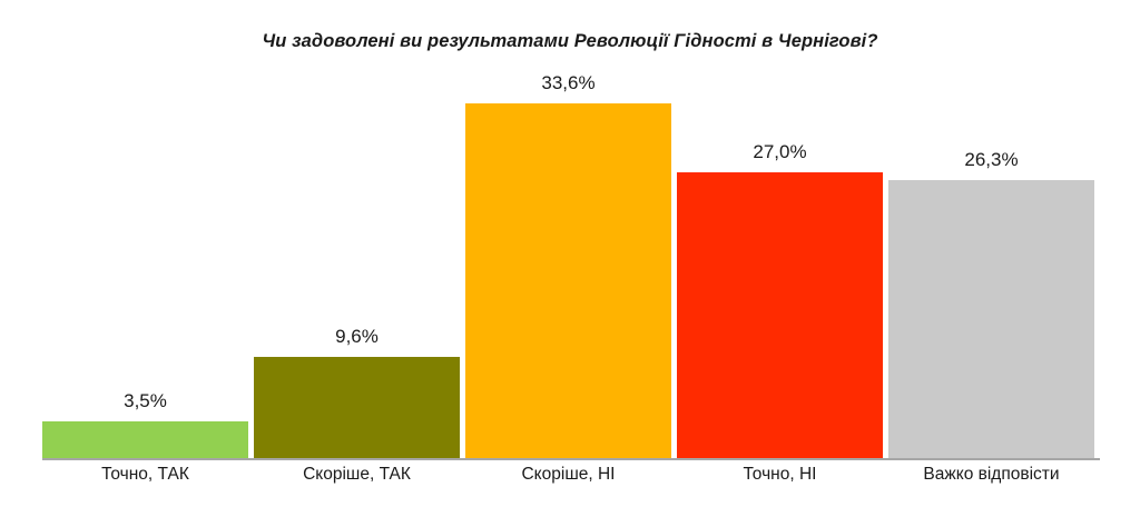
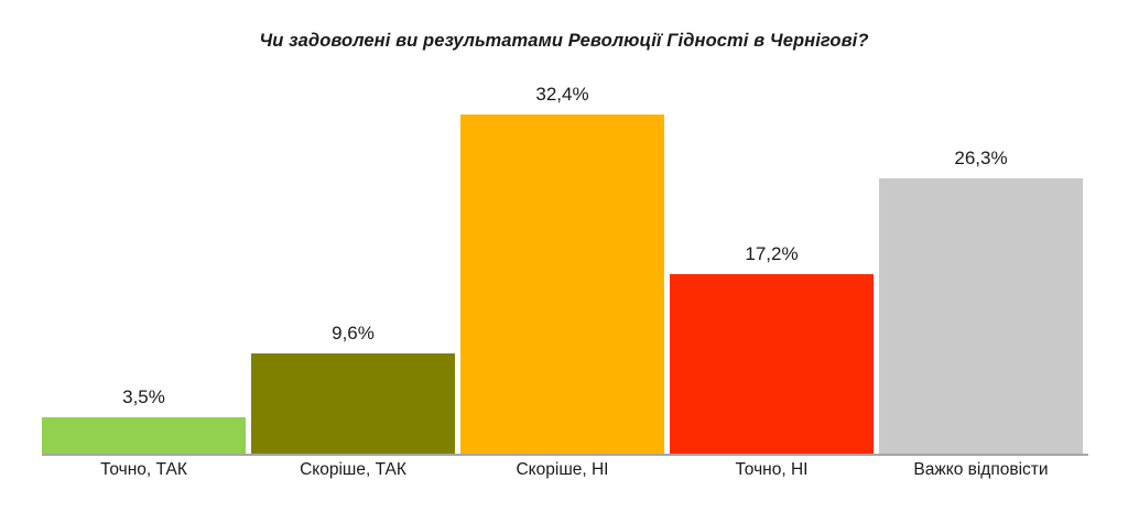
Скоріше, НІ: 33,6% -> 32,4%
Точно, НІ: 27,0% -> 17,2%
